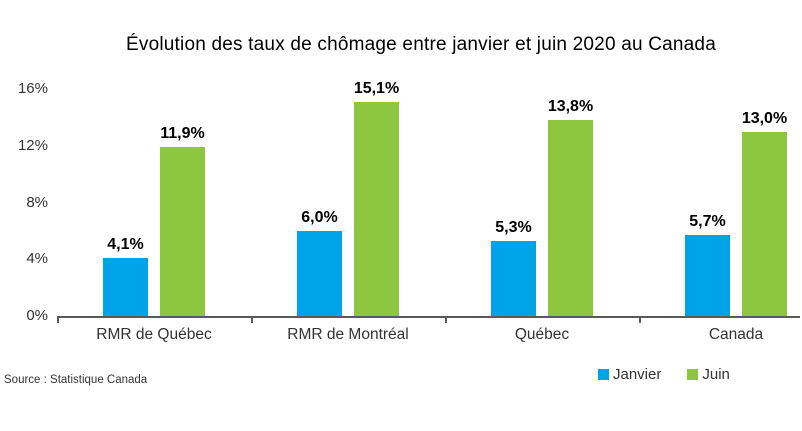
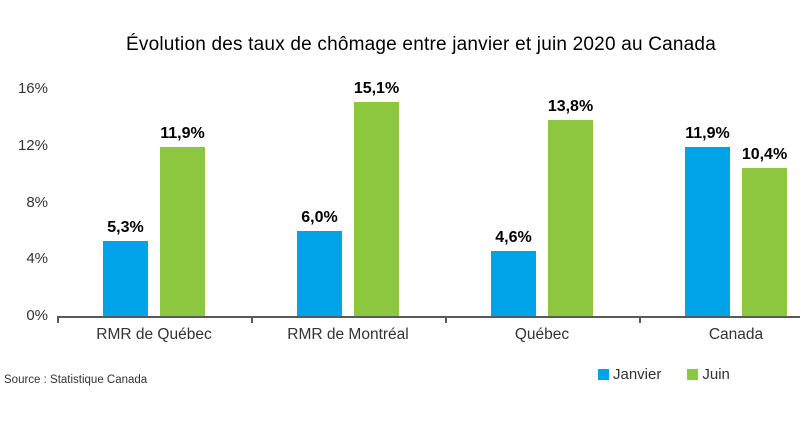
Janvier/RMR de Québec: 4,1% -> 5,3%
Janvier/Québec: 5,3% -> 4,6%
Janvier/Canada: 5,7% -> 11,9%
Juin/Canada: 13,0% -> 10,4%
